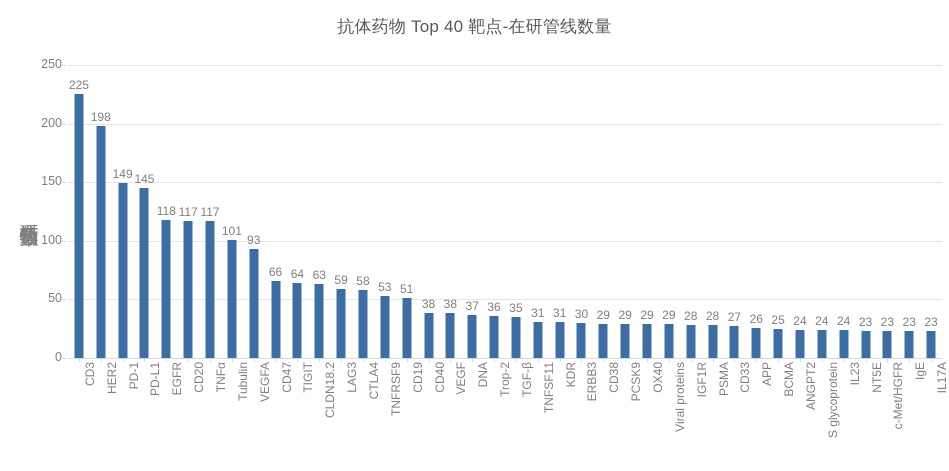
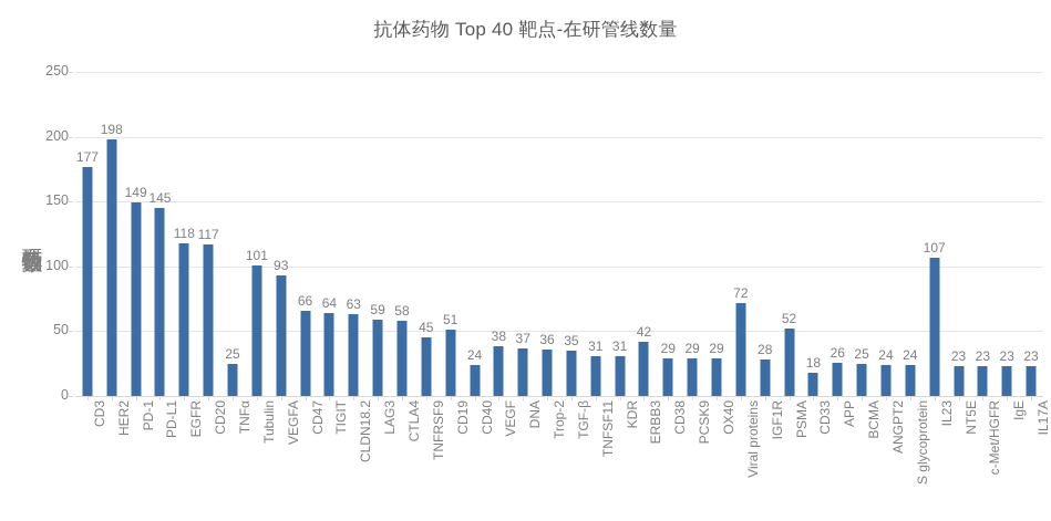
CD3: 225 -> 177
TNFα: 117 -> 25
TNFRSF9: 53 -> 45
CD40: 38 -> 24
ERBB3: 30 -> 42
Viral proteins: 29 -> 72
PSMA: 28 -> 52
CD33: 27 -> 18
IL23: 24 -> 107
